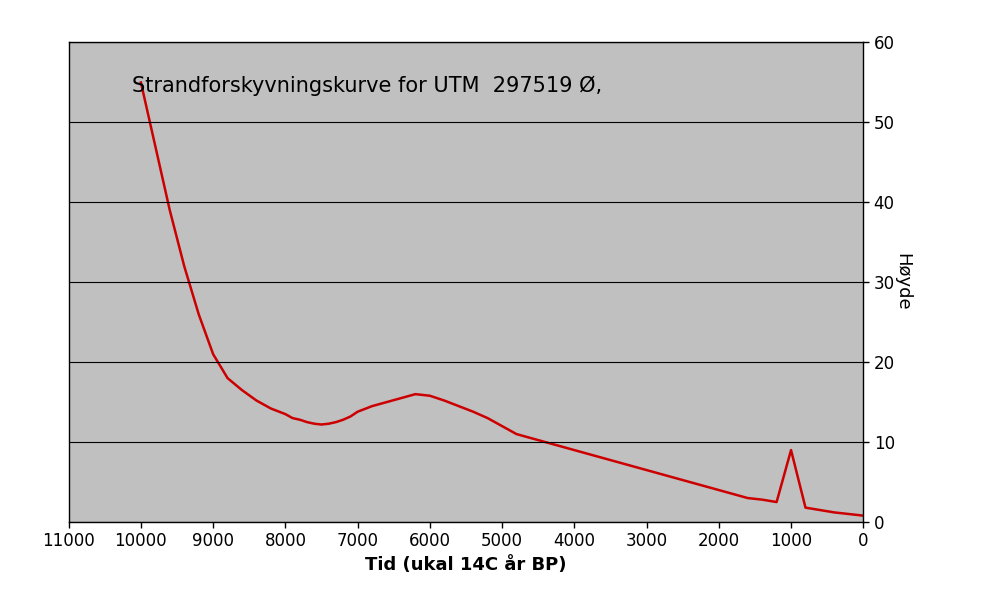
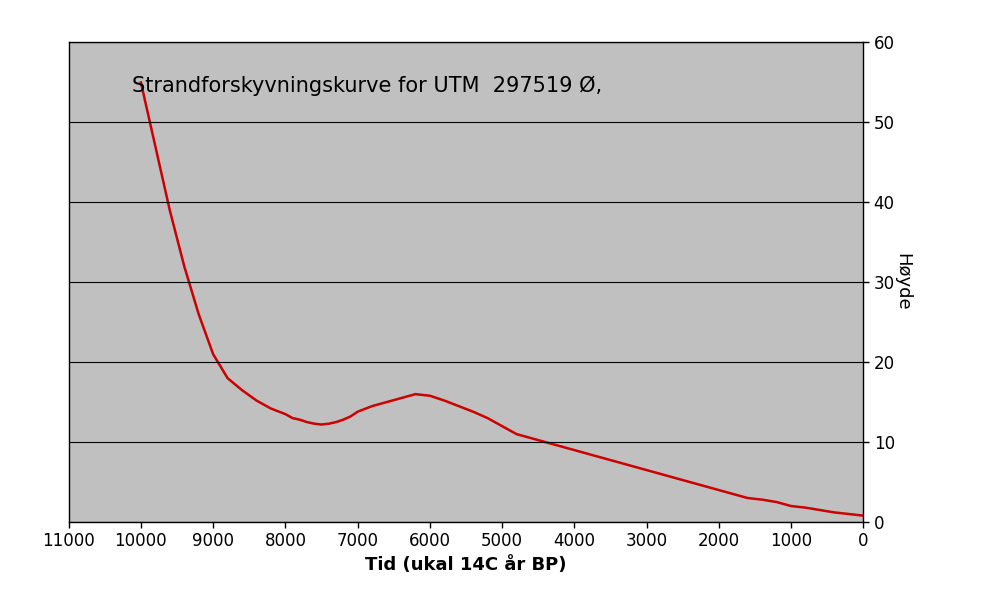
1000: 9.0 -> 2.0
